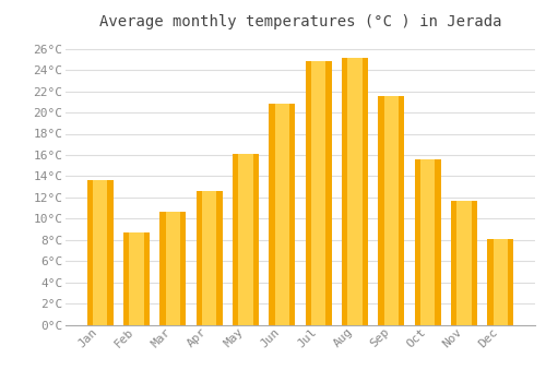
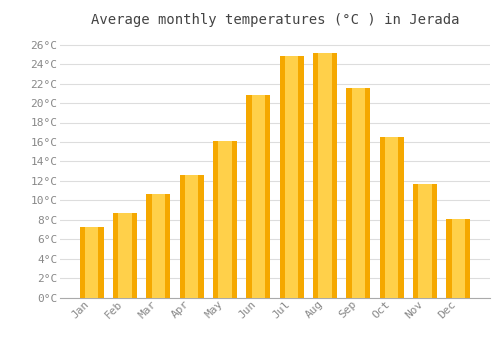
Jan: 13.6°C -> 7.3°C
Oct: 15.6°C -> 16.5°C
